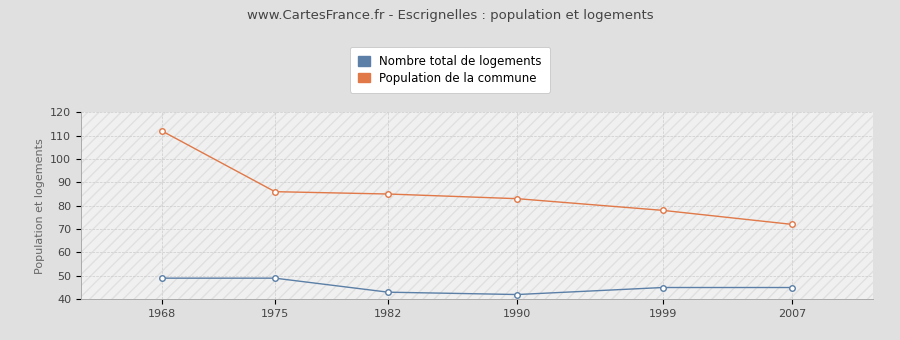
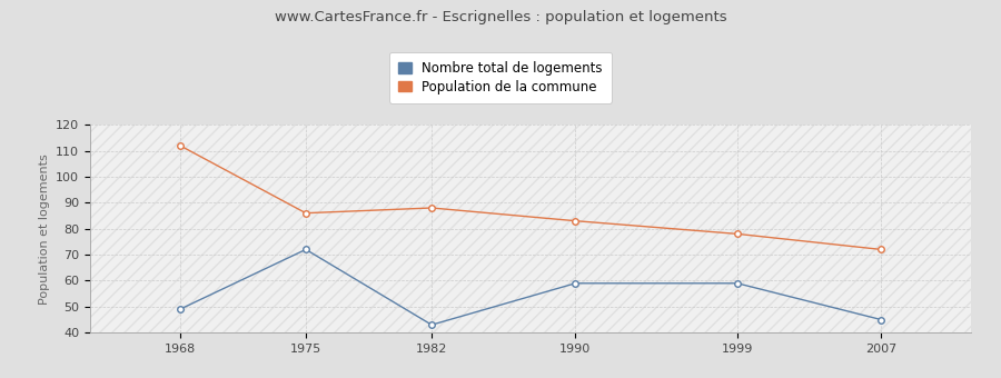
Nombre total de logements/1975: 49 -> 72
Population de la commune/1982: 85 -> 88
Nombre total de logements/1990: 42 -> 59
Nombre total de logements/1999: 45 -> 59
